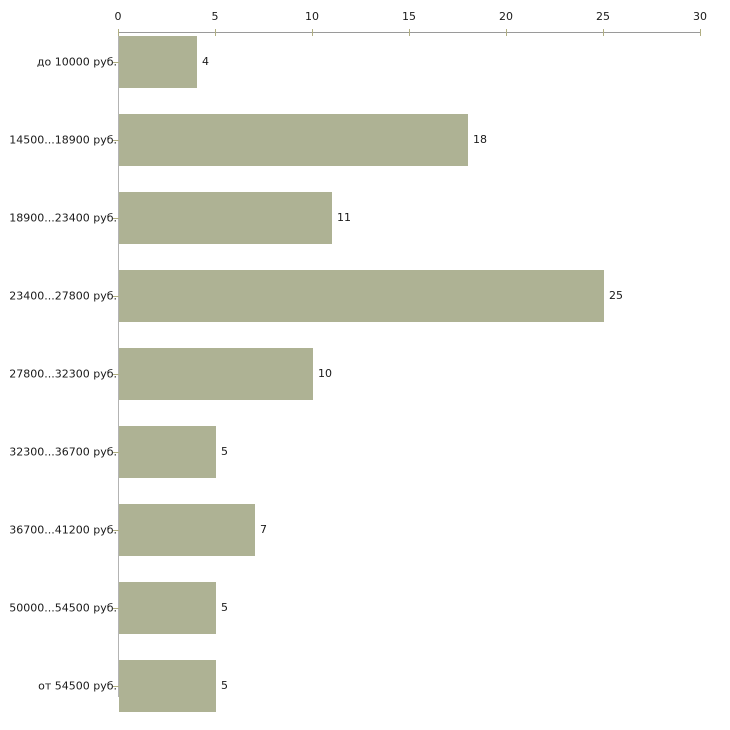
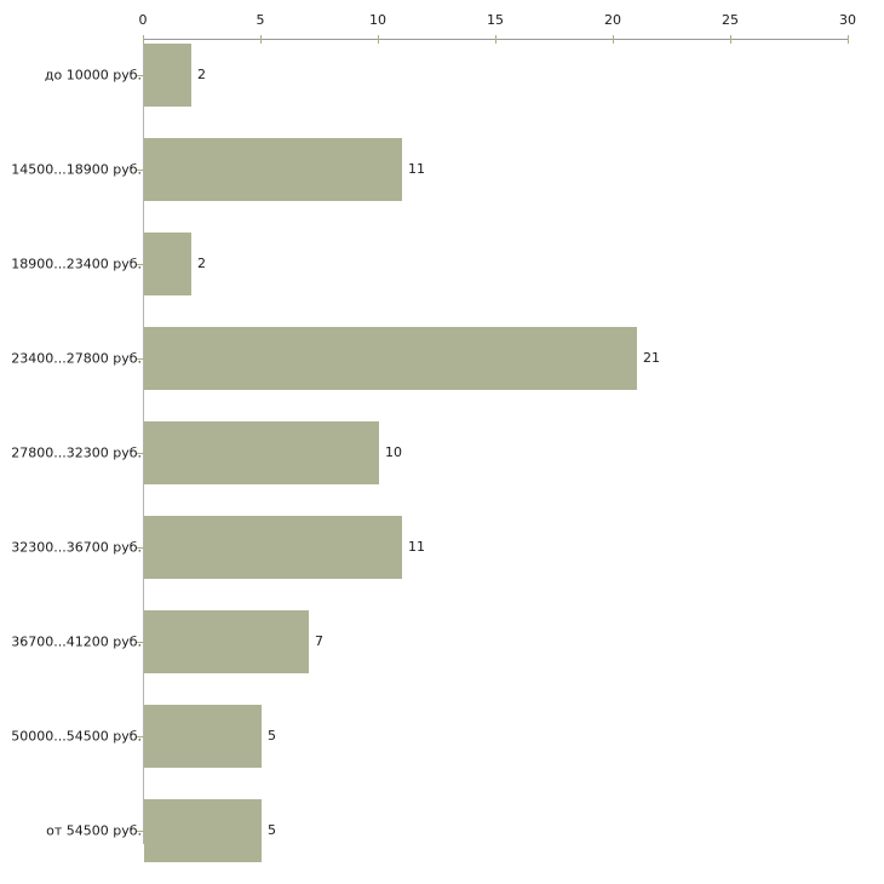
до 10000 руб.: 4 -> 2
14500...18900 руб.: 18 -> 11
18900...23400 руб.: 11 -> 2
23400...27800 руб.: 25 -> 21
32300...36700 руб.: 5 -> 11
